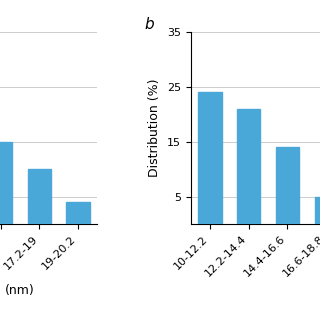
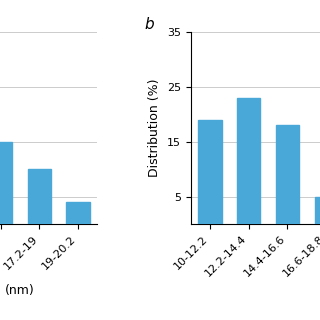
10-12.2: 24 -> 19
12.2-14.4: 21 -> 23
14.4-16.6: 14 -> 18
